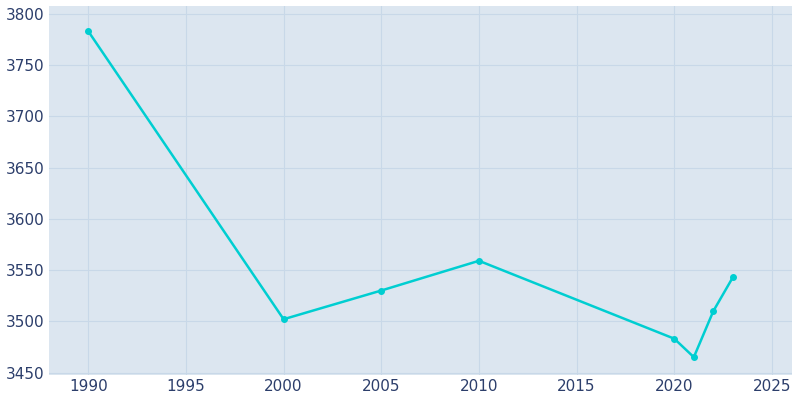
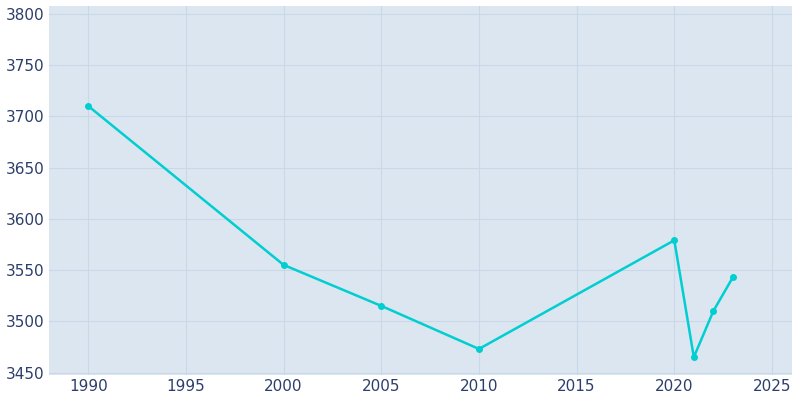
1990: 3783 -> 3710
2000: 3502 -> 3555
2005: 3530 -> 3515
2010: 3559 -> 3473
2020: 3483 -> 3579
